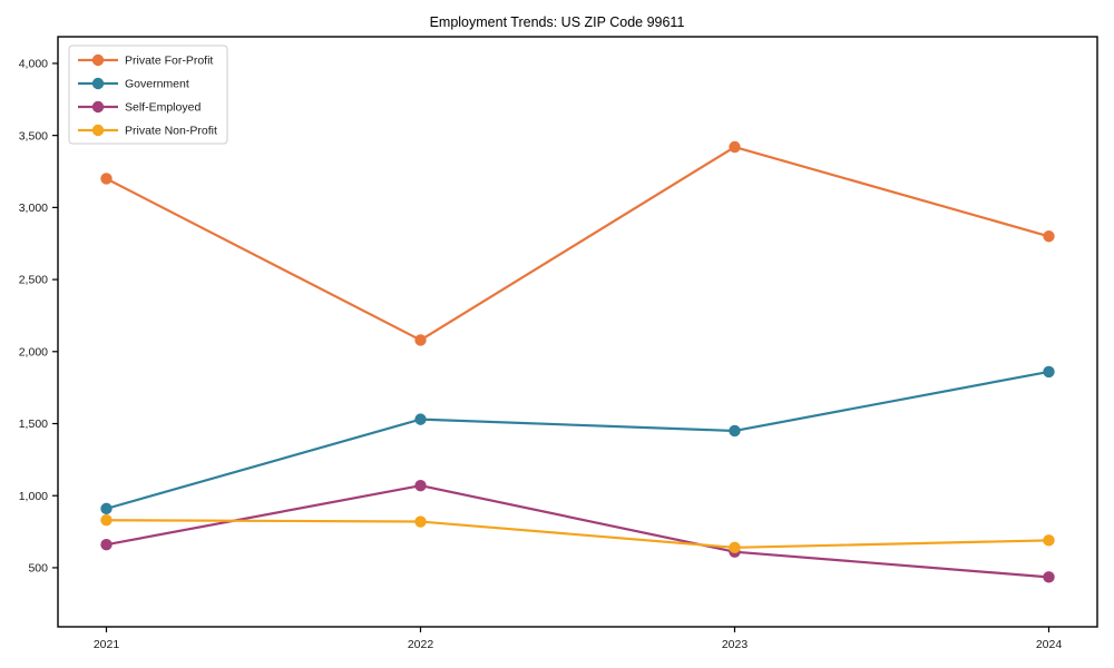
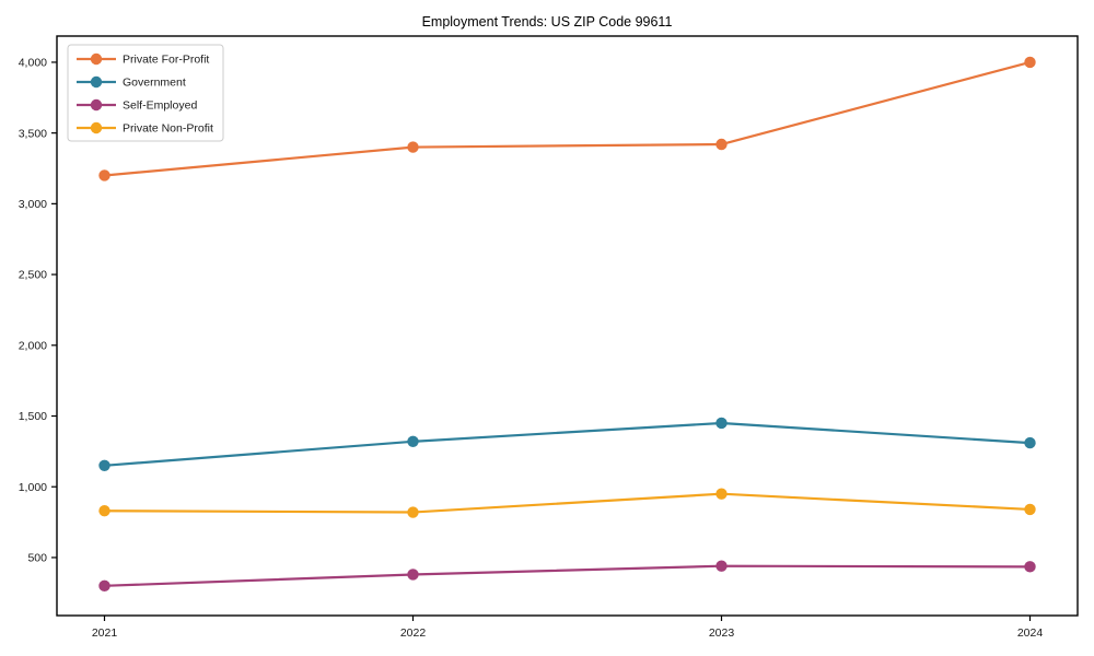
Government/2021: 910 -> 1150
Self-Employed/2021: 660 -> 300
Private For-Profit/2022: 2080 -> 3400
Government/2022: 1530 -> 1320
Self-Employed/2022: 1070 -> 380
Self-Employed/2023: 610 -> 440
Private Non-Profit/2023: 640 -> 950
Private For-Profit/2024: 2800 -> 4000
Government/2024: 1860 -> 1310
Private Non-Profit/2024: 690 -> 840
